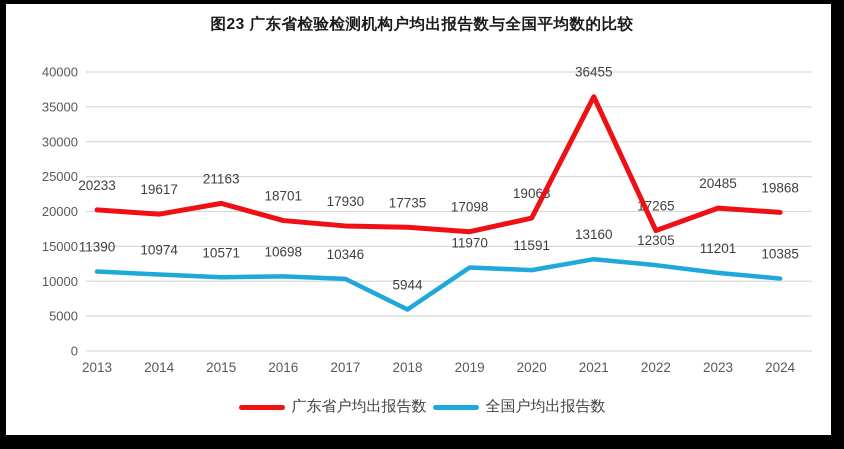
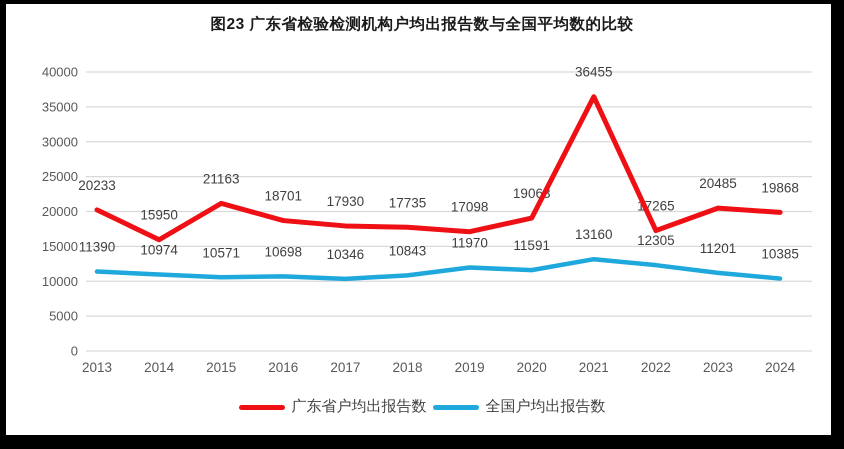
广东省户均出报告数/2014: 19617 -> 15950
全国户均出报告数/2018: 5944 -> 10843
